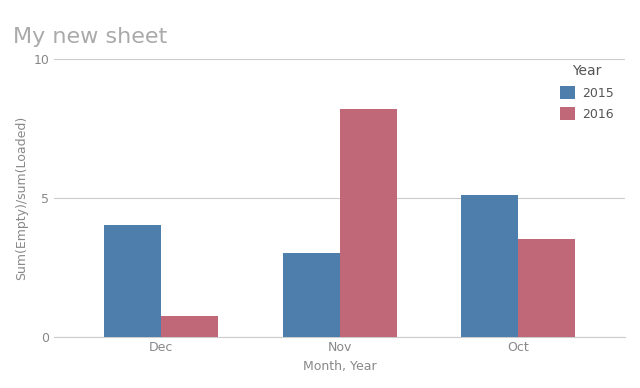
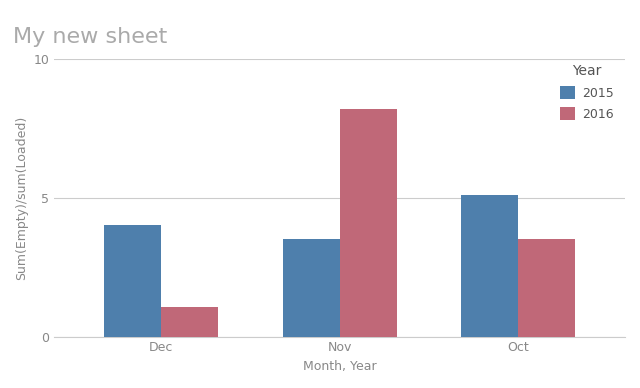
2016/Dec: 0.75 -> 1.05
2015/Nov: 3.0 -> 3.5
